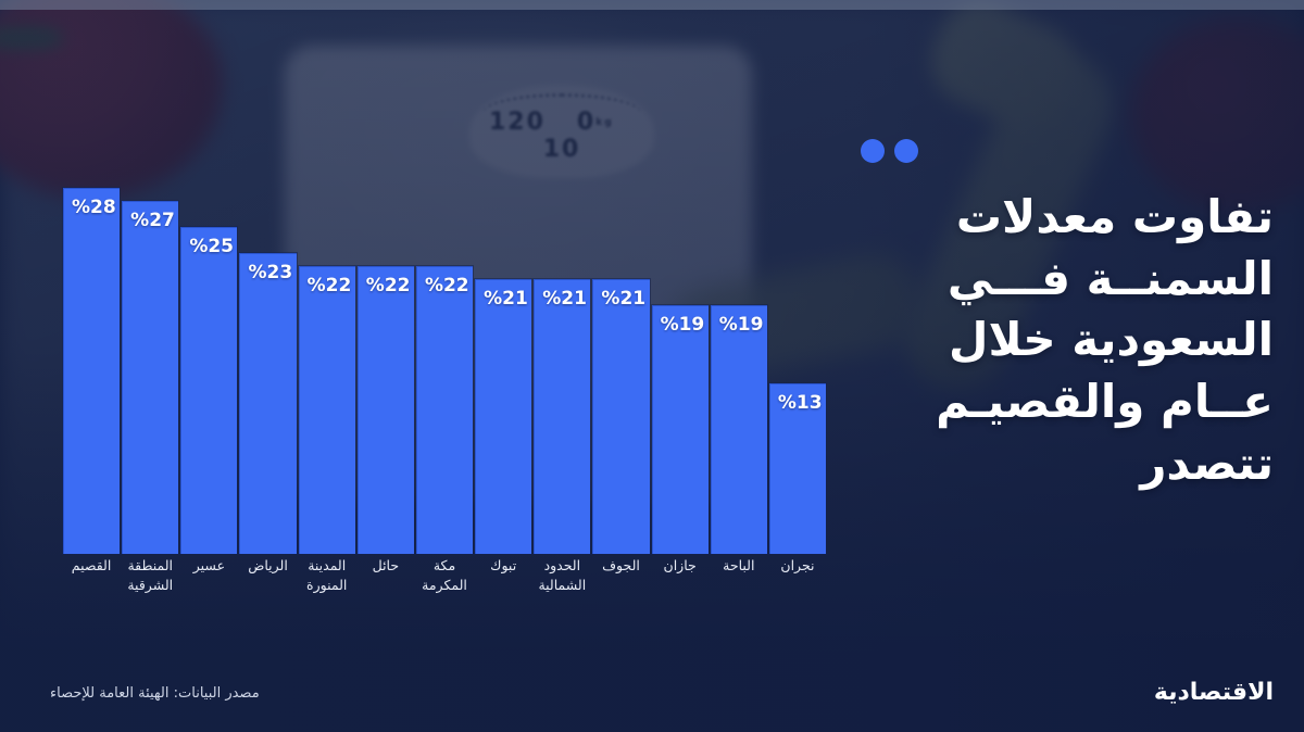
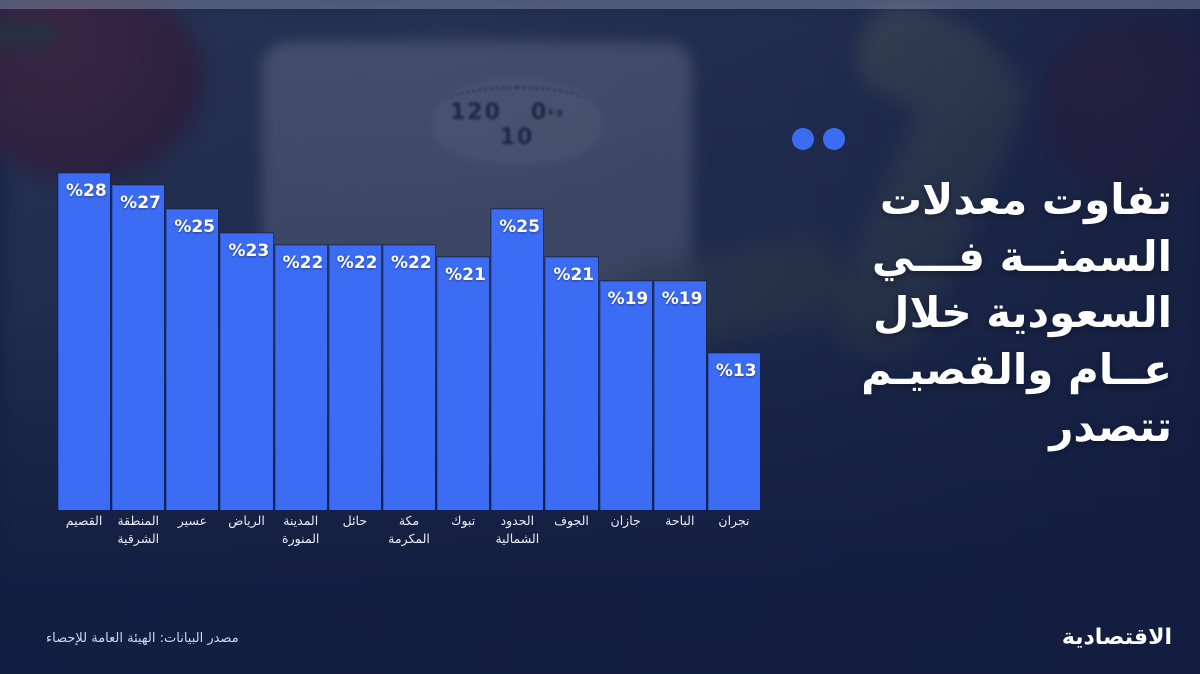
الحدود الشمالية: 21 -> 25
